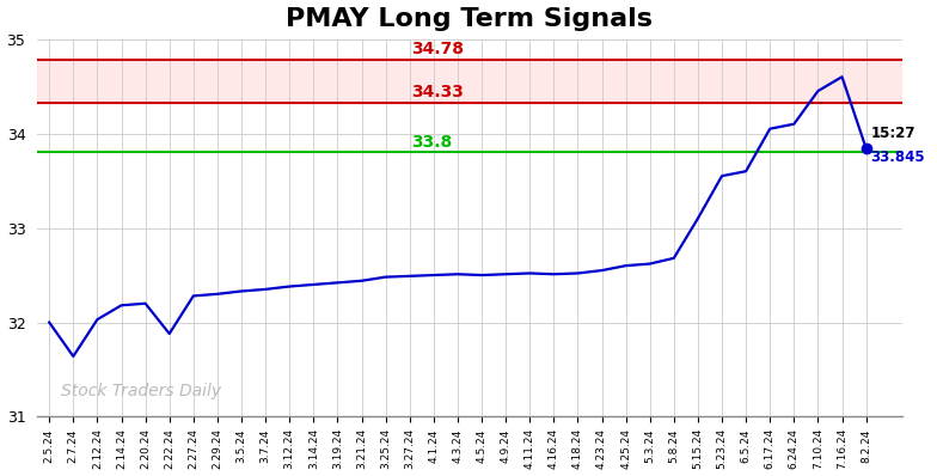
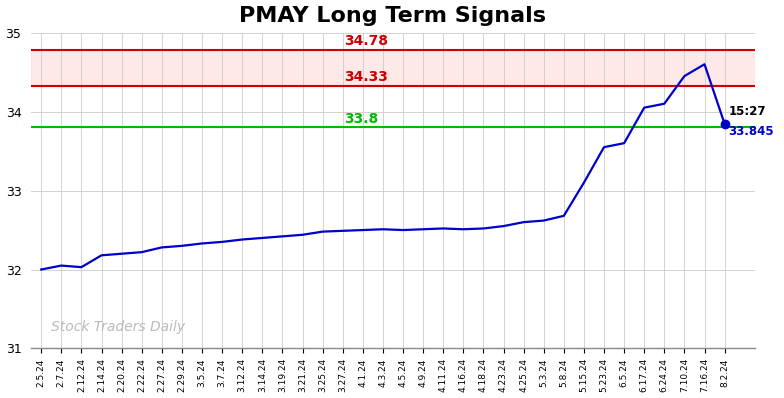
2.7.24: 31.64 -> 32.05
2.22.24: 31.88 -> 32.22
